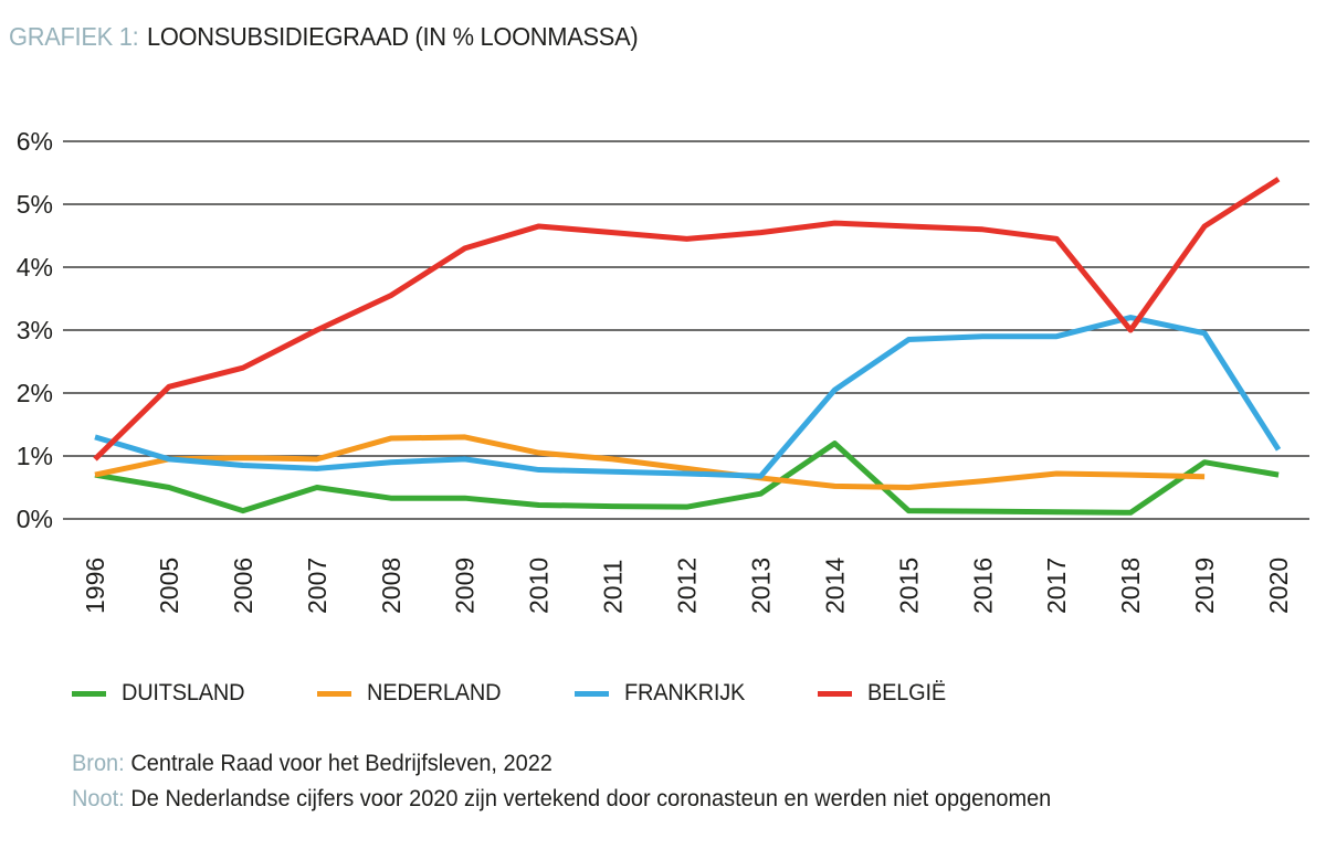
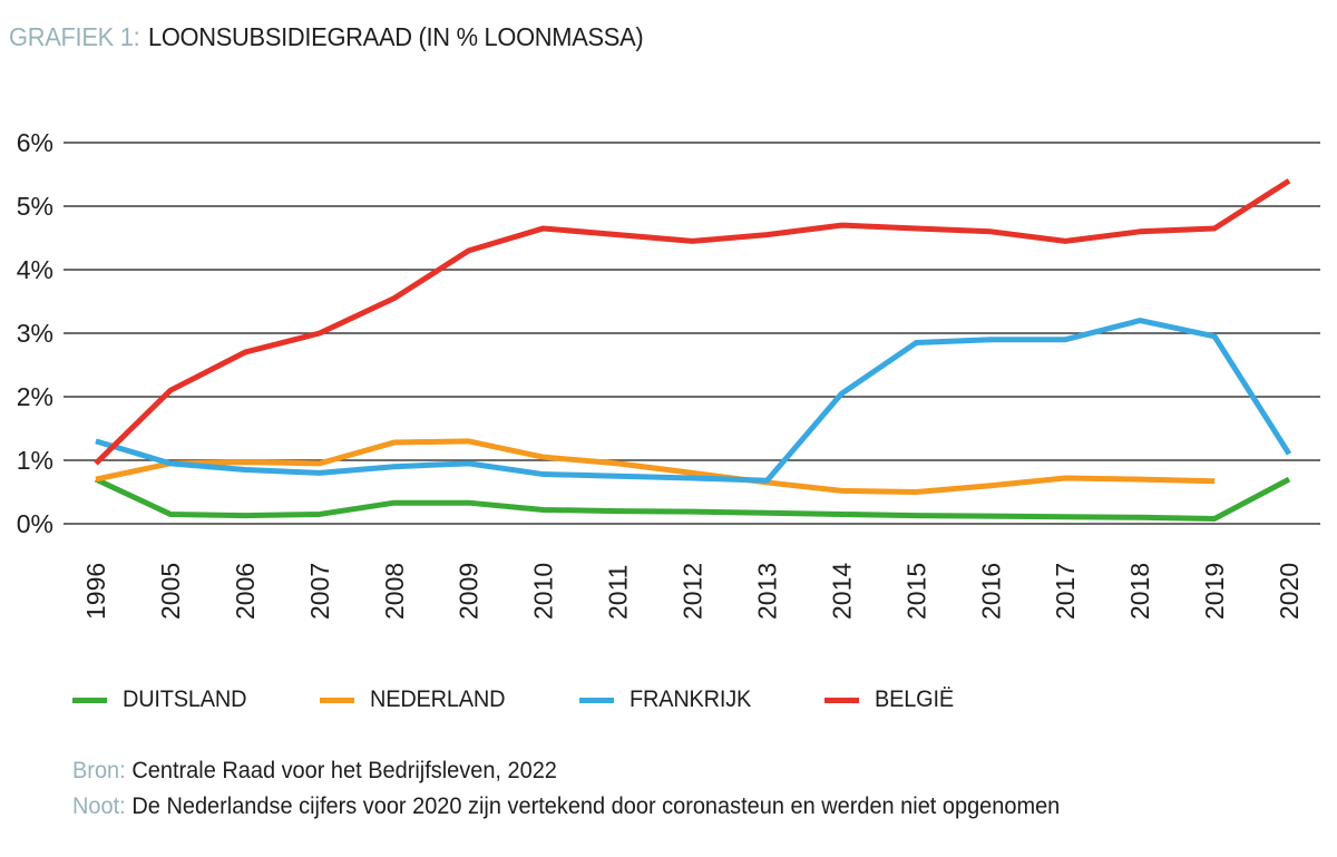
DUITSLAND/2005: 0.5% -> 0.1%
BELGIË/2006: 2.4% -> 2.7%
DUITSLAND/2007: 0.5% -> 0.1%
DUITSLAND/2013: 0.4% -> 0.2%
DUITSLAND/2014: 1.2% -> 0.1%
BELGIË/2018: 3.0% -> 4.6%
DUITSLAND/2019: 0.9% -> 0.1%
